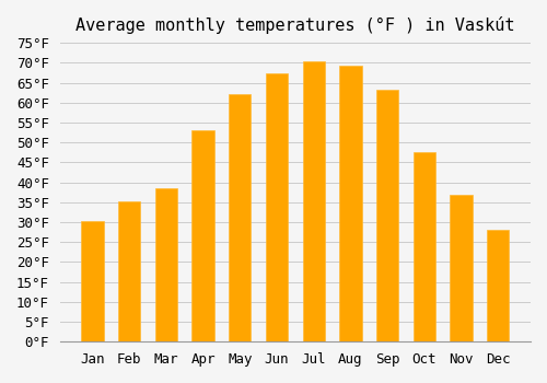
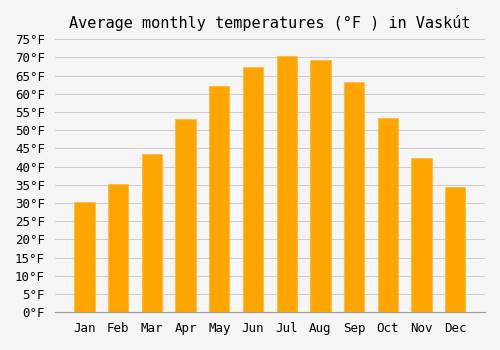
Mar: 38.5°F -> 43.5°F
Oct: 47.5°F -> 53.4°F
Nov: 37.0°F -> 42.3°F
Dec: 28.0°F -> 34.3°F
